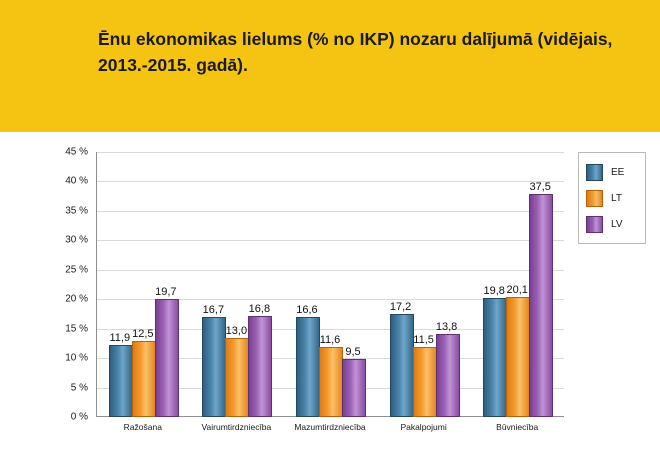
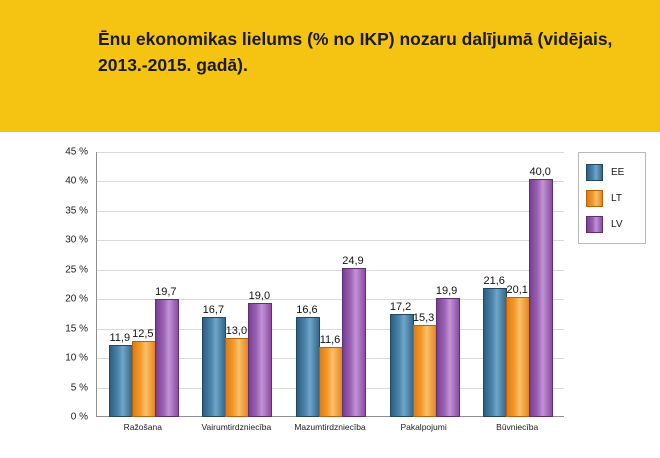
LV/Vairumtirdzniecība: 16,8 -> 19,0
LV/Mazumtirdzniecība: 9,5 -> 24,9
LT/Pakalpojumi: 11,5 -> 15,3
LV/Pakalpojumi: 13,8 -> 19,9
EE/Būvniecība: 19,8 -> 21,6
LV/Būvniecība: 37,5 -> 40,0
